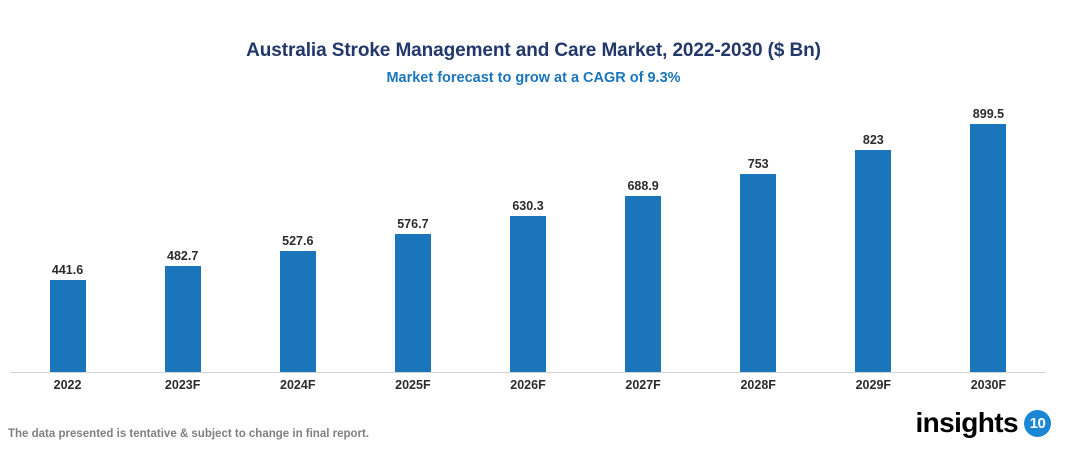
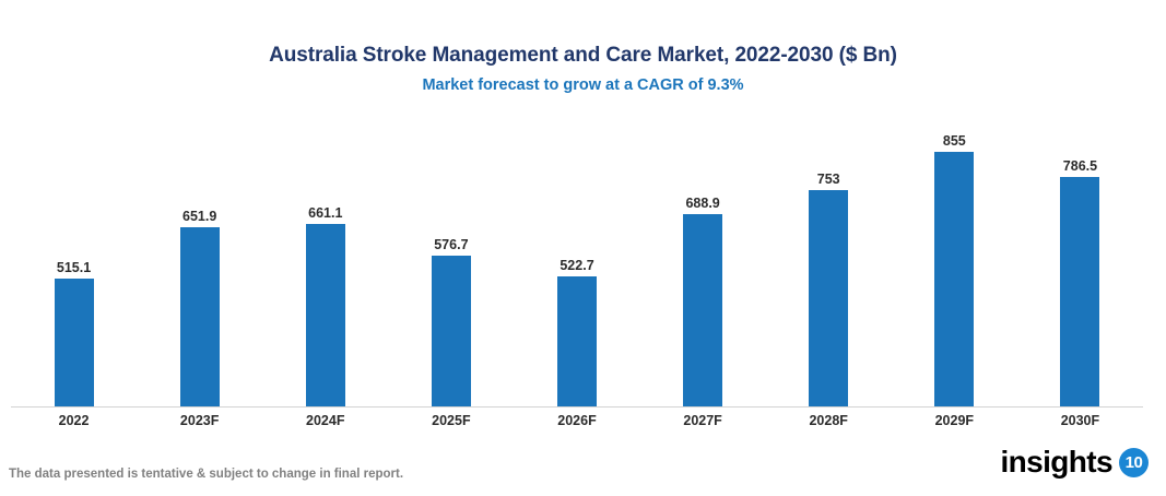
2022: 441.6 -> 515.1
2023F: 482.7 -> 651.9
2024F: 527.6 -> 661.1
2026F: 630.3 -> 522.7
2029F: 823 -> 855
2030F: 899.5 -> 786.5
